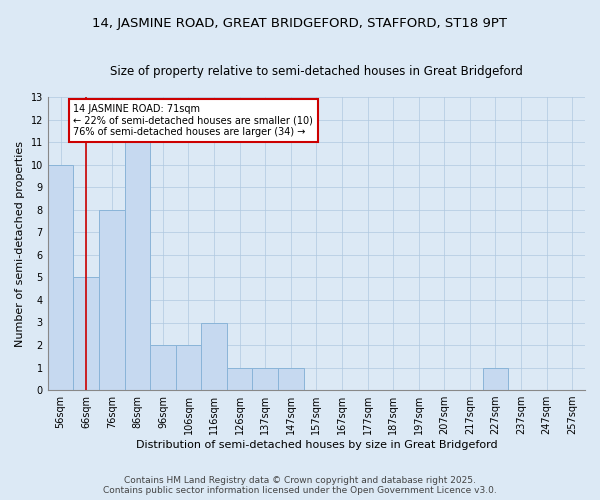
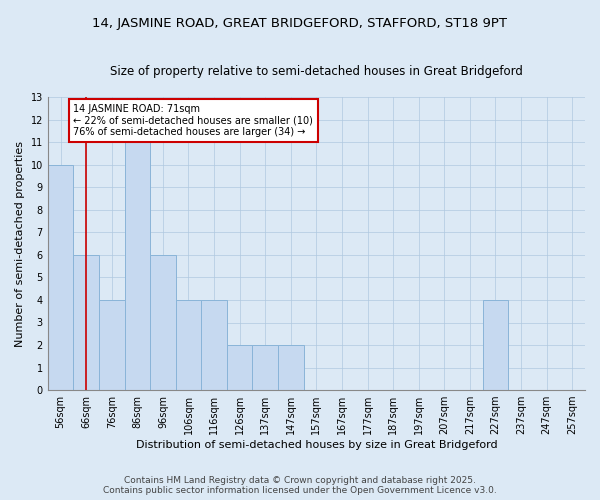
66sqm: 5 -> 6
76sqm: 8 -> 4
96sqm: 2 -> 6
106sqm: 2 -> 4
116sqm: 3 -> 4
126sqm: 1 -> 2
137sqm: 1 -> 2
147sqm: 1 -> 2
227sqm: 1 -> 4
